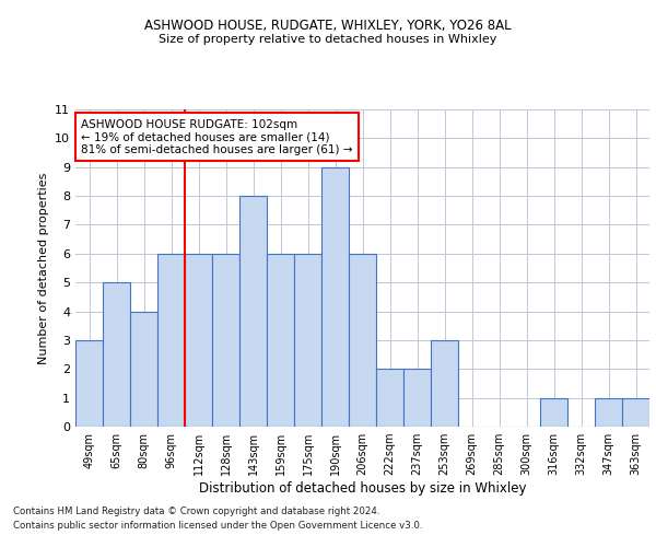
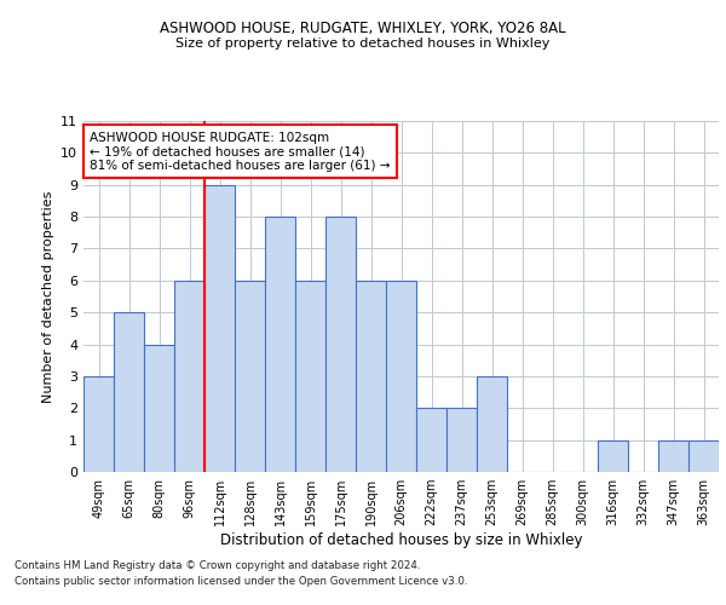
112sqm: 6 -> 9
175sqm: 6 -> 8
190sqm: 9 -> 6
